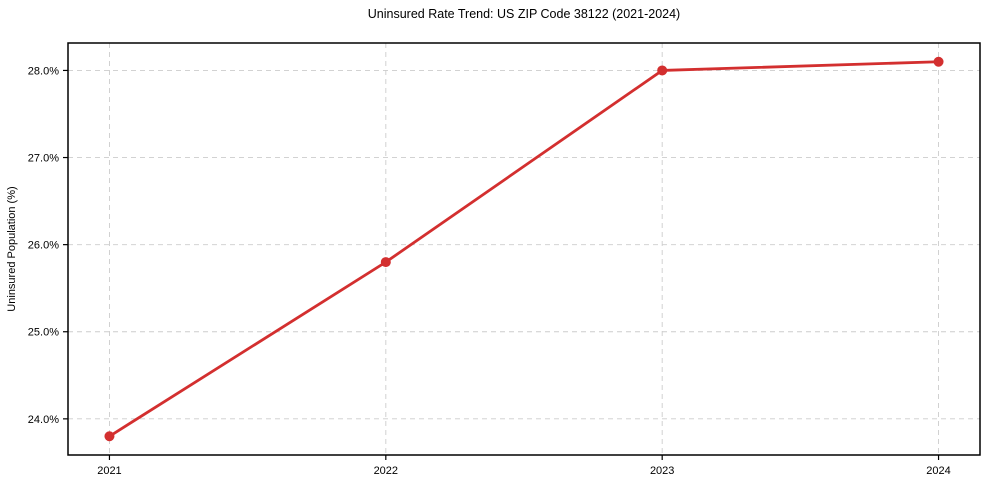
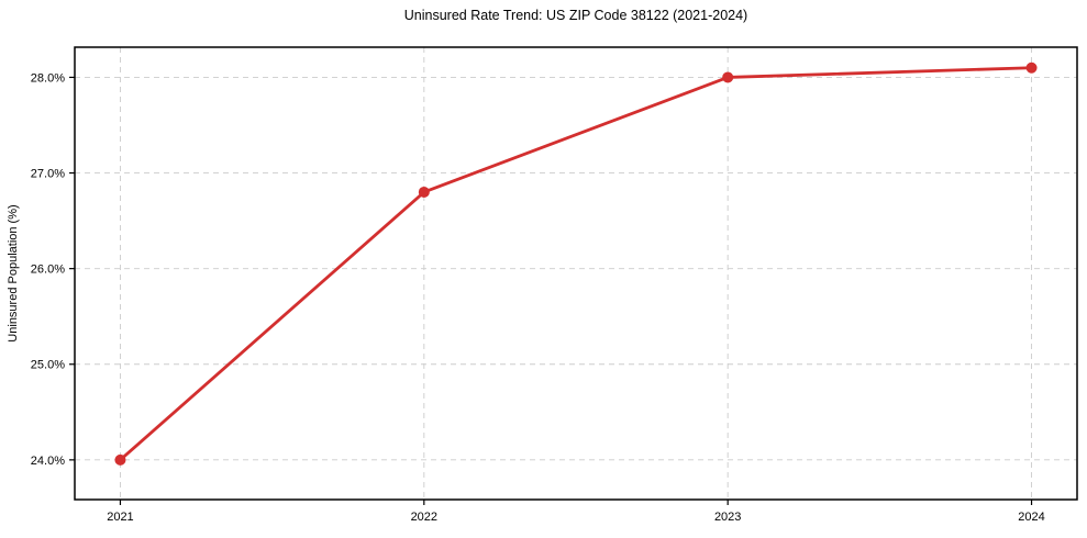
2021: 23.8% -> 24.0%
2022: 25.8% -> 26.8%
